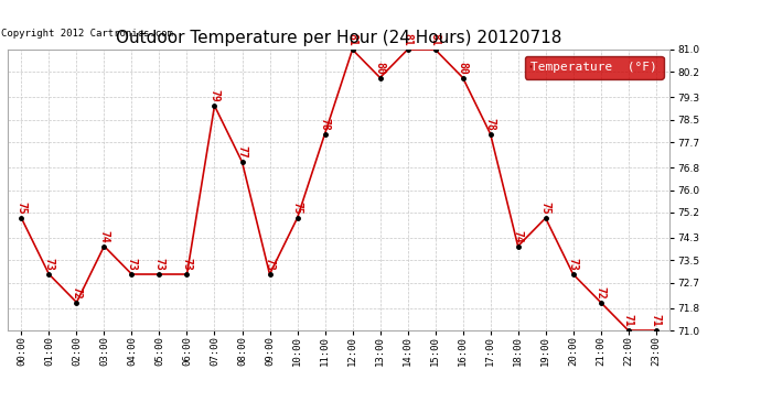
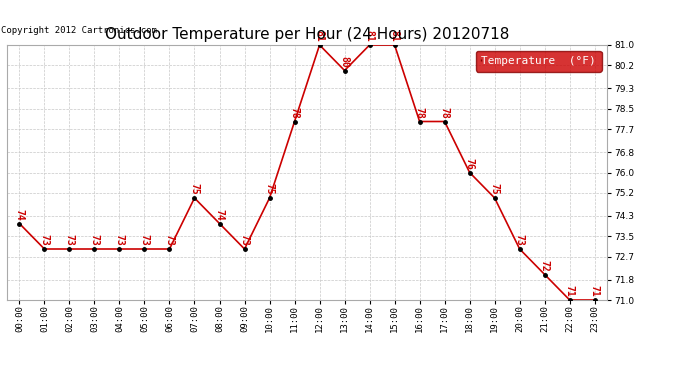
00:00: 75 -> 74
02:00: 72 -> 73
03:00: 74 -> 73
07:00: 79 -> 75
08:00: 77 -> 74
16:00: 80 -> 78
18:00: 74 -> 76
